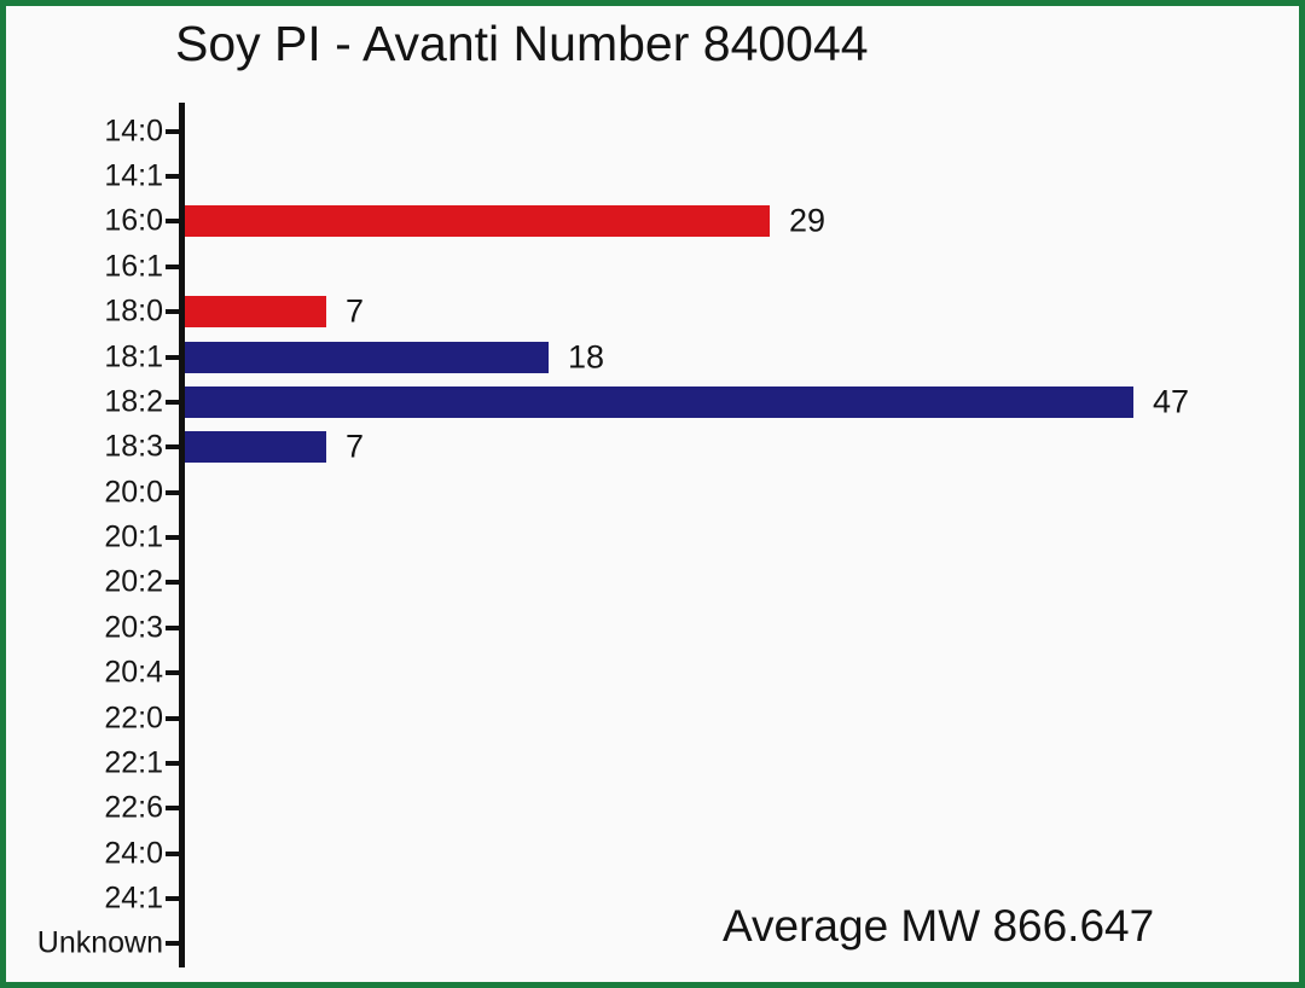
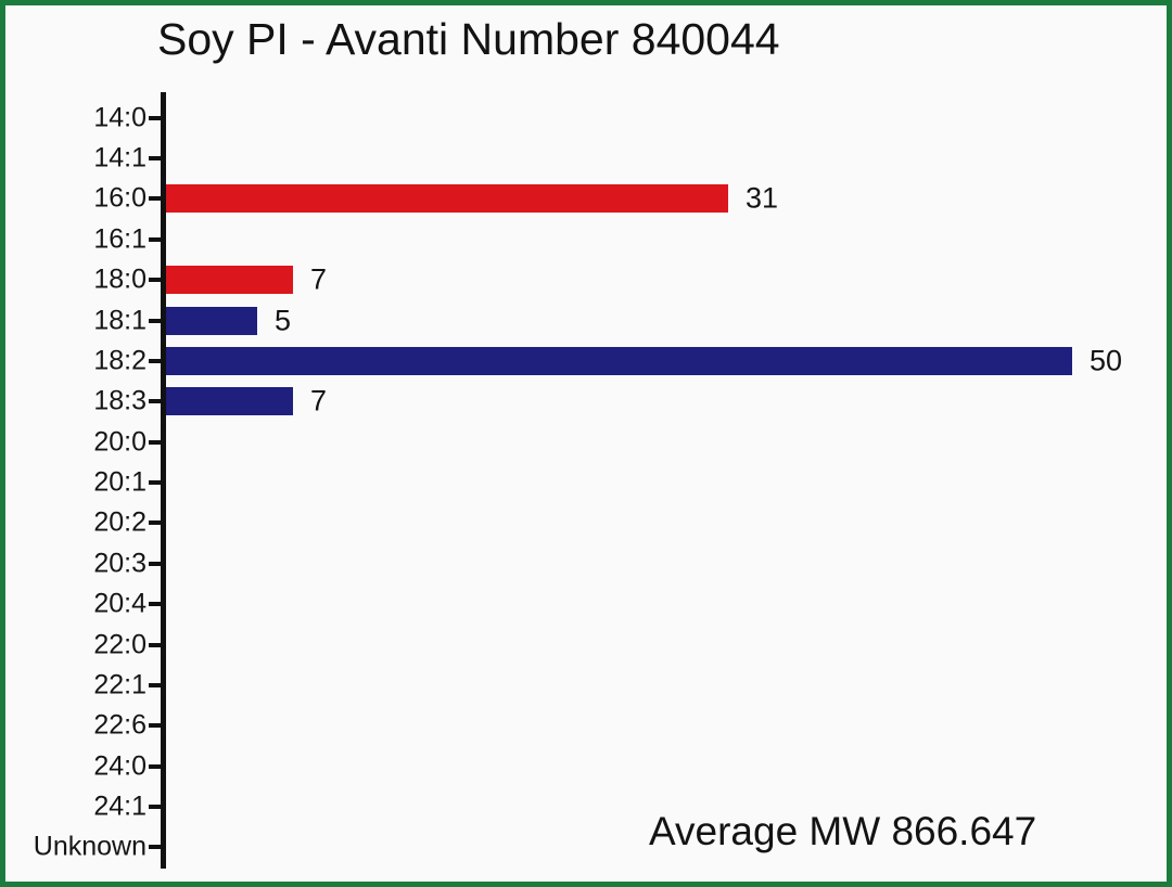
16:0: 29 -> 31
18:1: 18 -> 5
18:2: 47 -> 50
